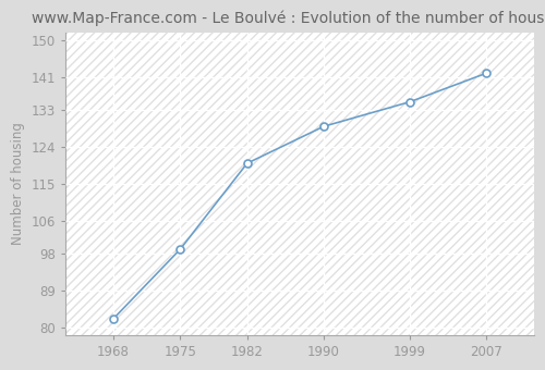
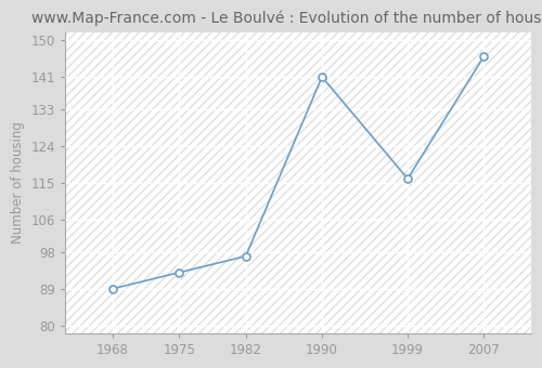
1968: 82 -> 89
1975: 99 -> 93
1982: 120 -> 97
1990: 129 -> 141
1999: 135 -> 116
2007: 142 -> 146
